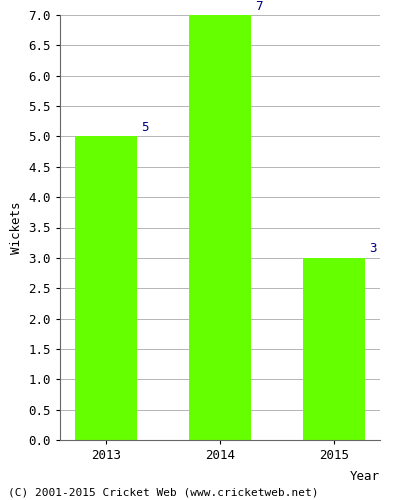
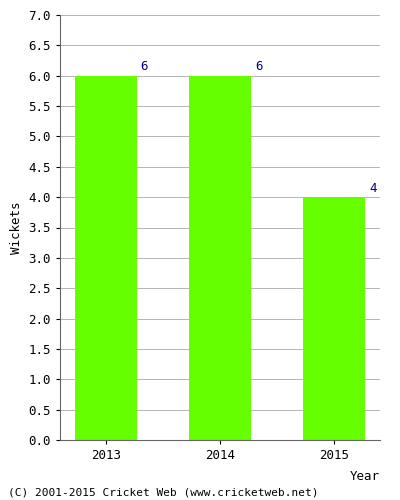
2013: 5 -> 6
2014: 7 -> 6
2015: 3 -> 4
